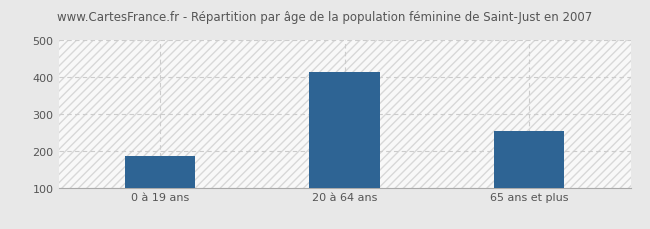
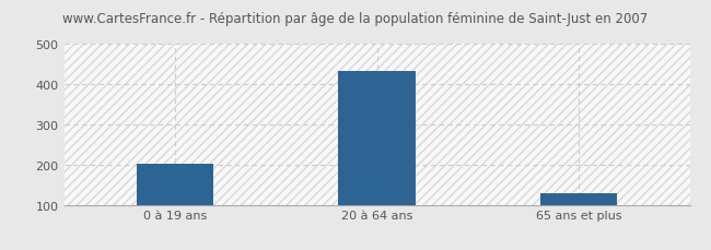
0 à 19 ans: 185 -> 201
20 à 64 ans: 415 -> 432
65 ans et plus: 255 -> 130
